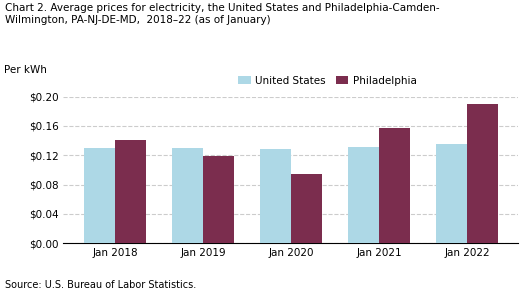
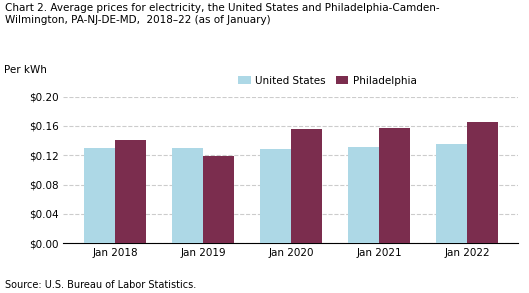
Philadelphia/Jan 2020: $0.094 -> $0.156
Philadelphia/Jan 2022: $0.190 -> $0.166
